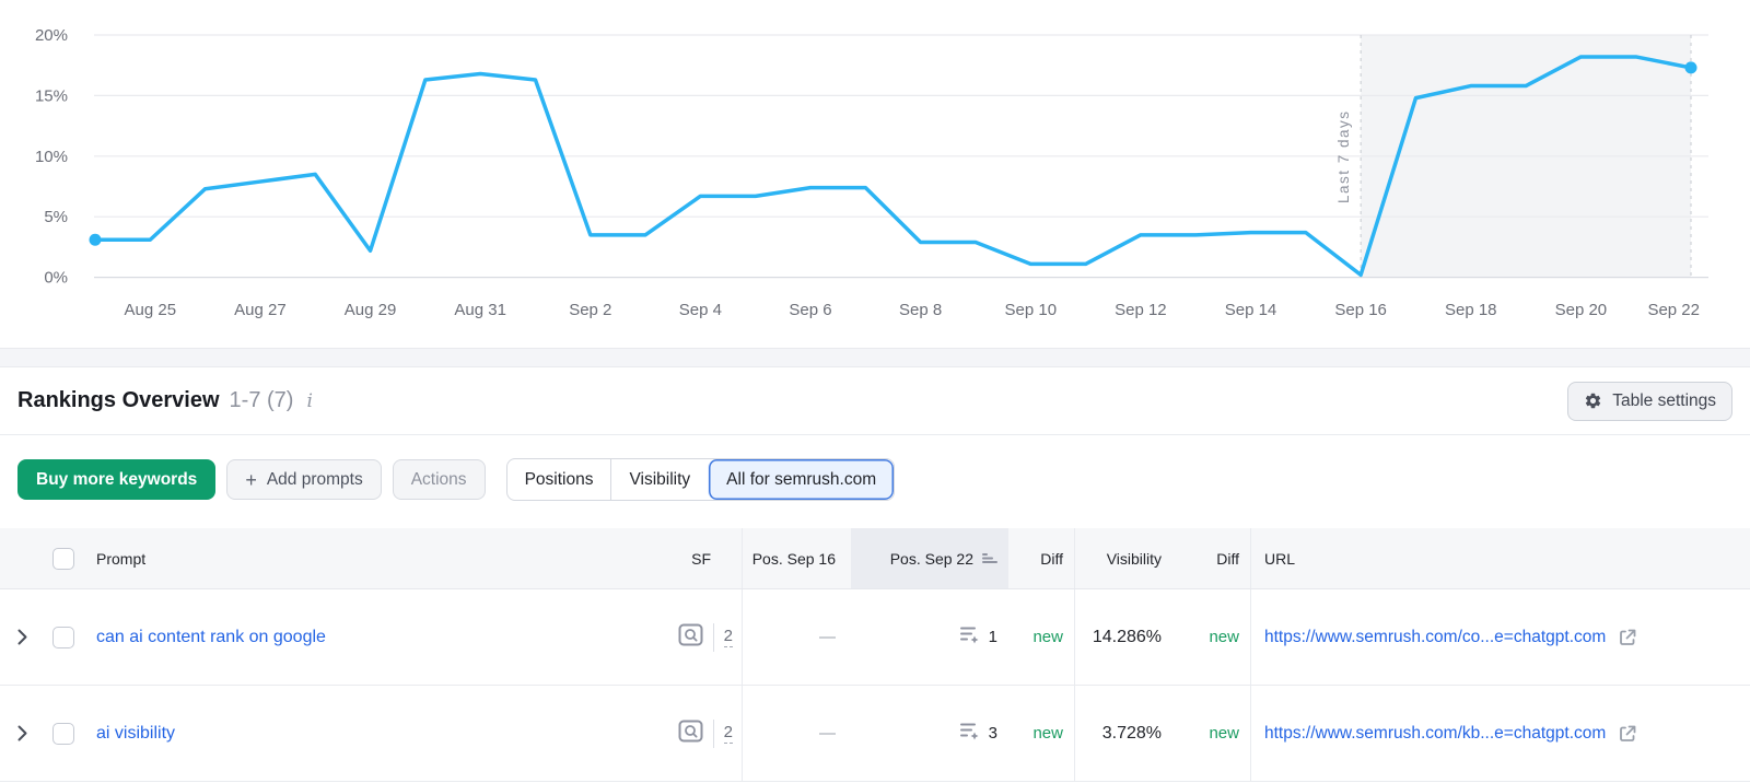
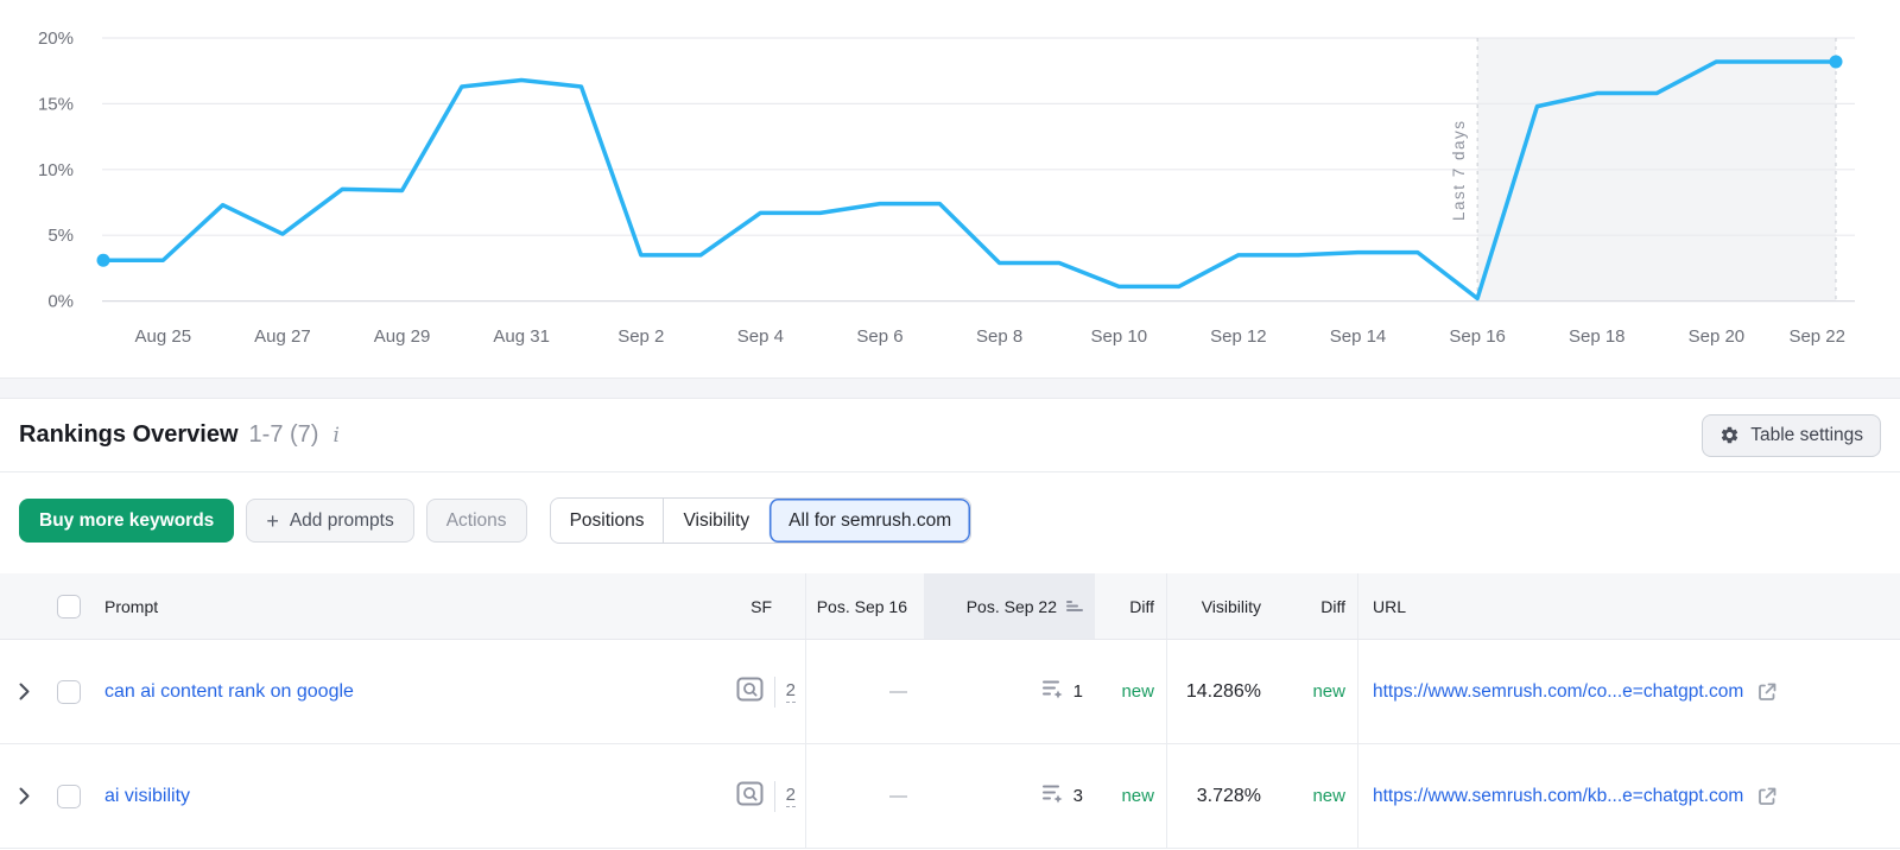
Aug 27: 7.9% -> 5.1%
Aug 29: 2.2% -> 8.4%
Sep 22: 17.3% -> 18.2%
